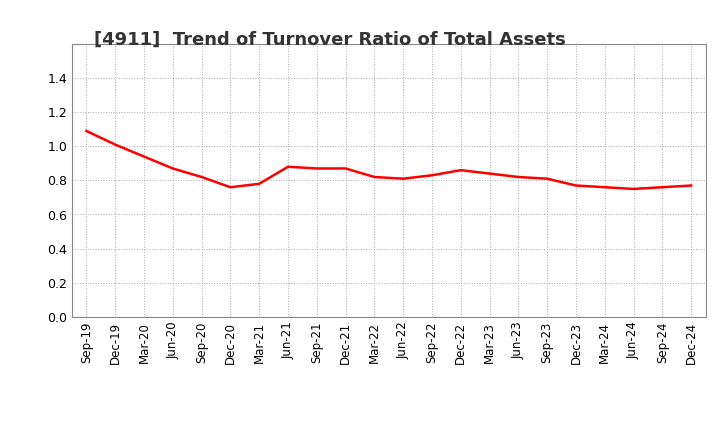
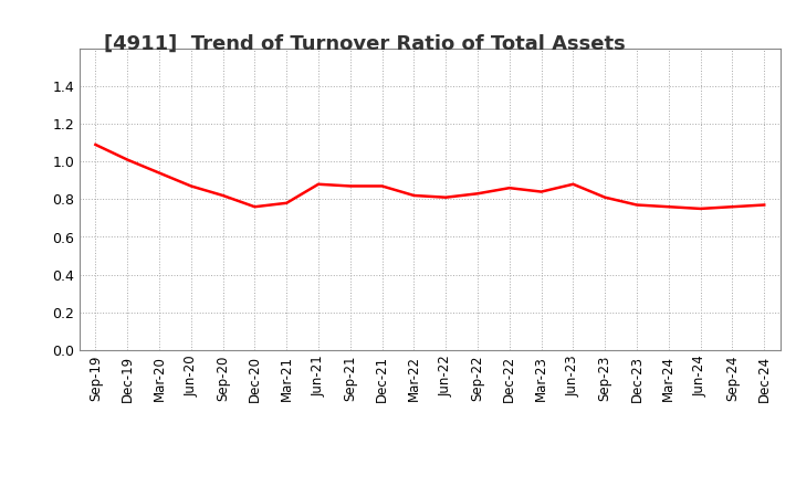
Jun-23: 0.82 -> 0.88
